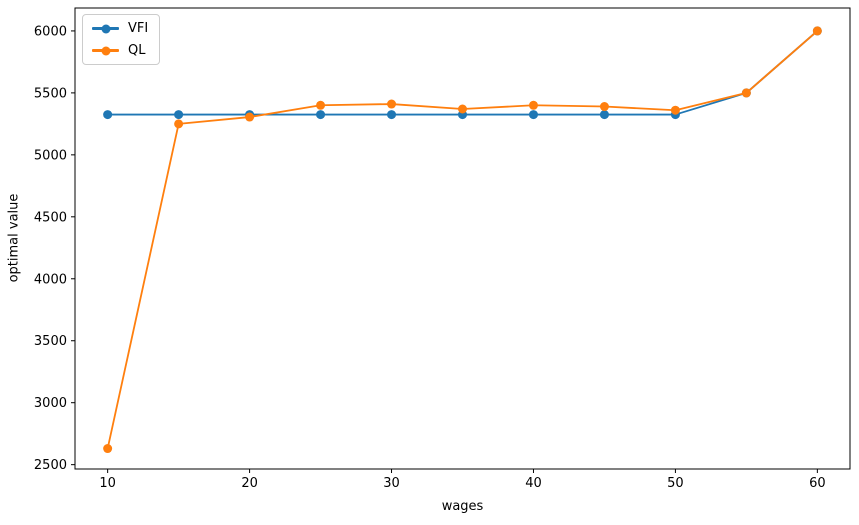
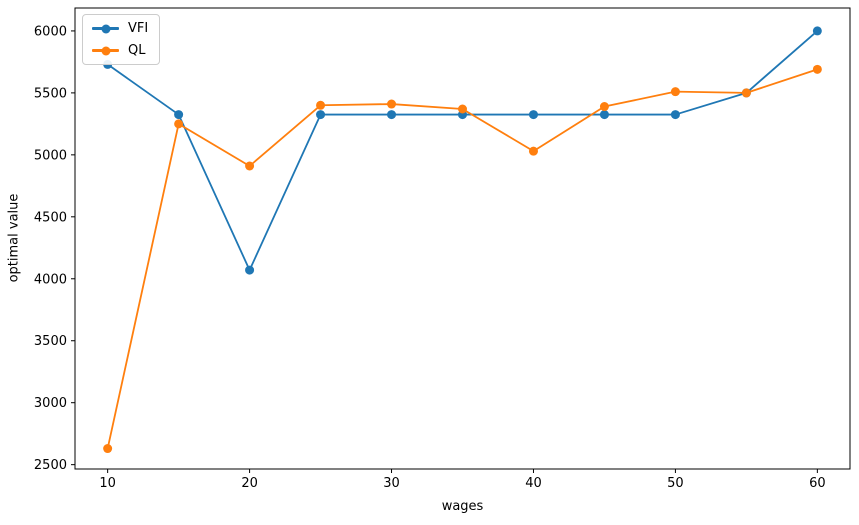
VFI/10: 5320 -> 5730
VFI/20: 5320 -> 4070
QL/20: 5300 -> 4910
QL/40: 5400 -> 5030
QL/50: 5360 -> 5510
QL/60: 6000 -> 5690
